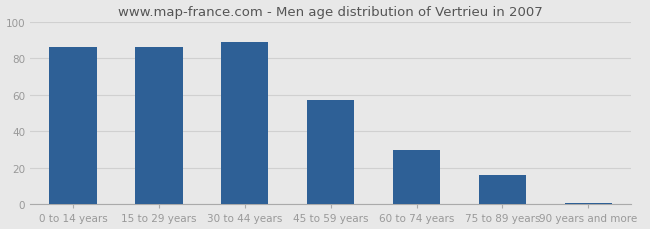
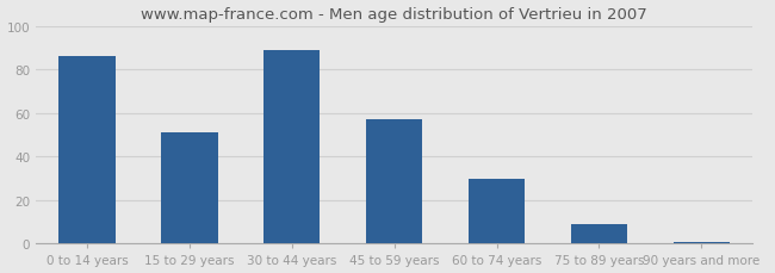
15 to 29 years: 86 -> 51
75 to 89 years: 16 -> 9
